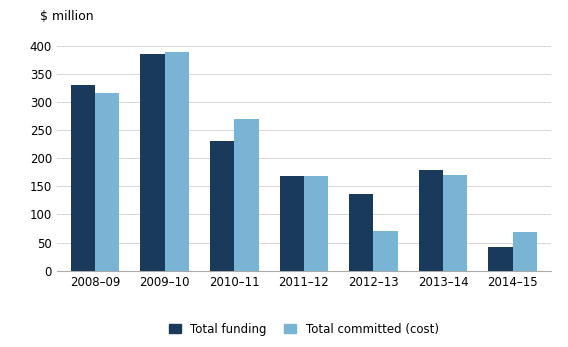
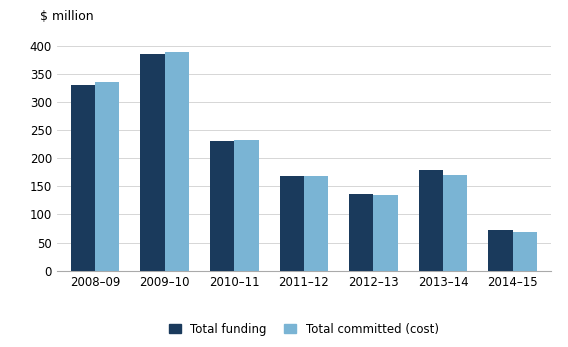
Total committed (cost)/2008–09: 316 -> 335
Total committed (cost)/2010–11: 270 -> 233
Total committed (cost)/2012–13: 70 -> 135
Total funding/2014–15: 42 -> 72
